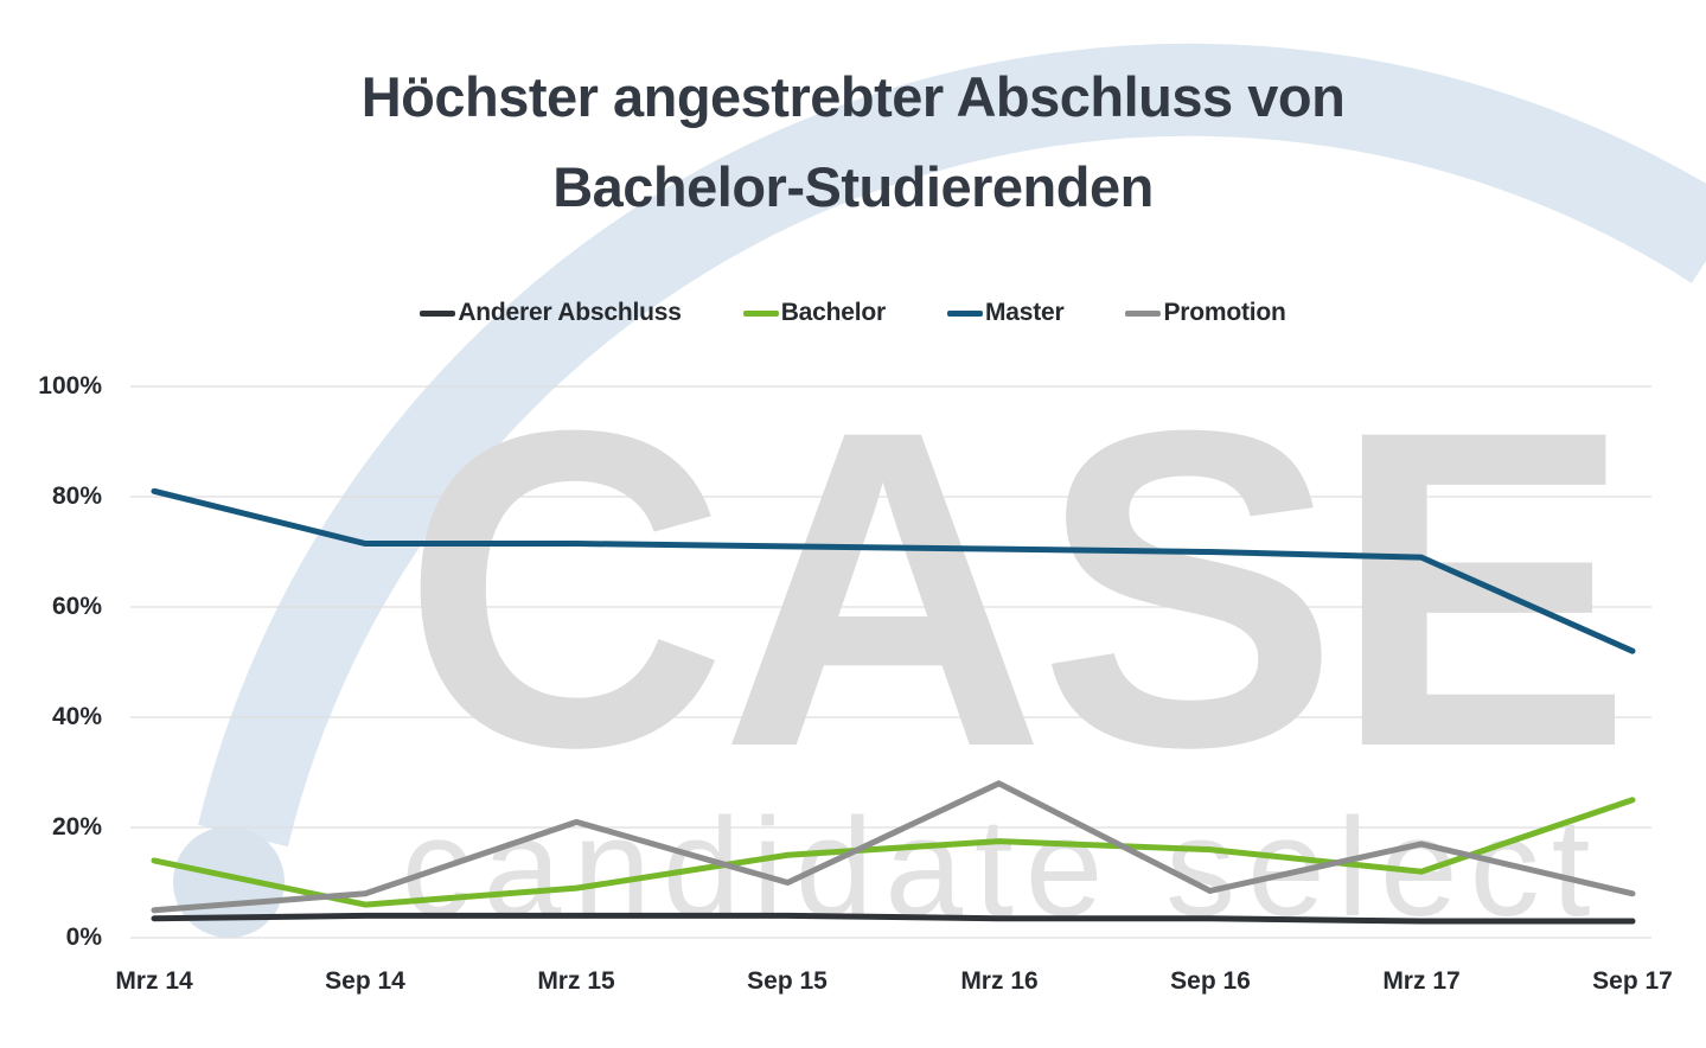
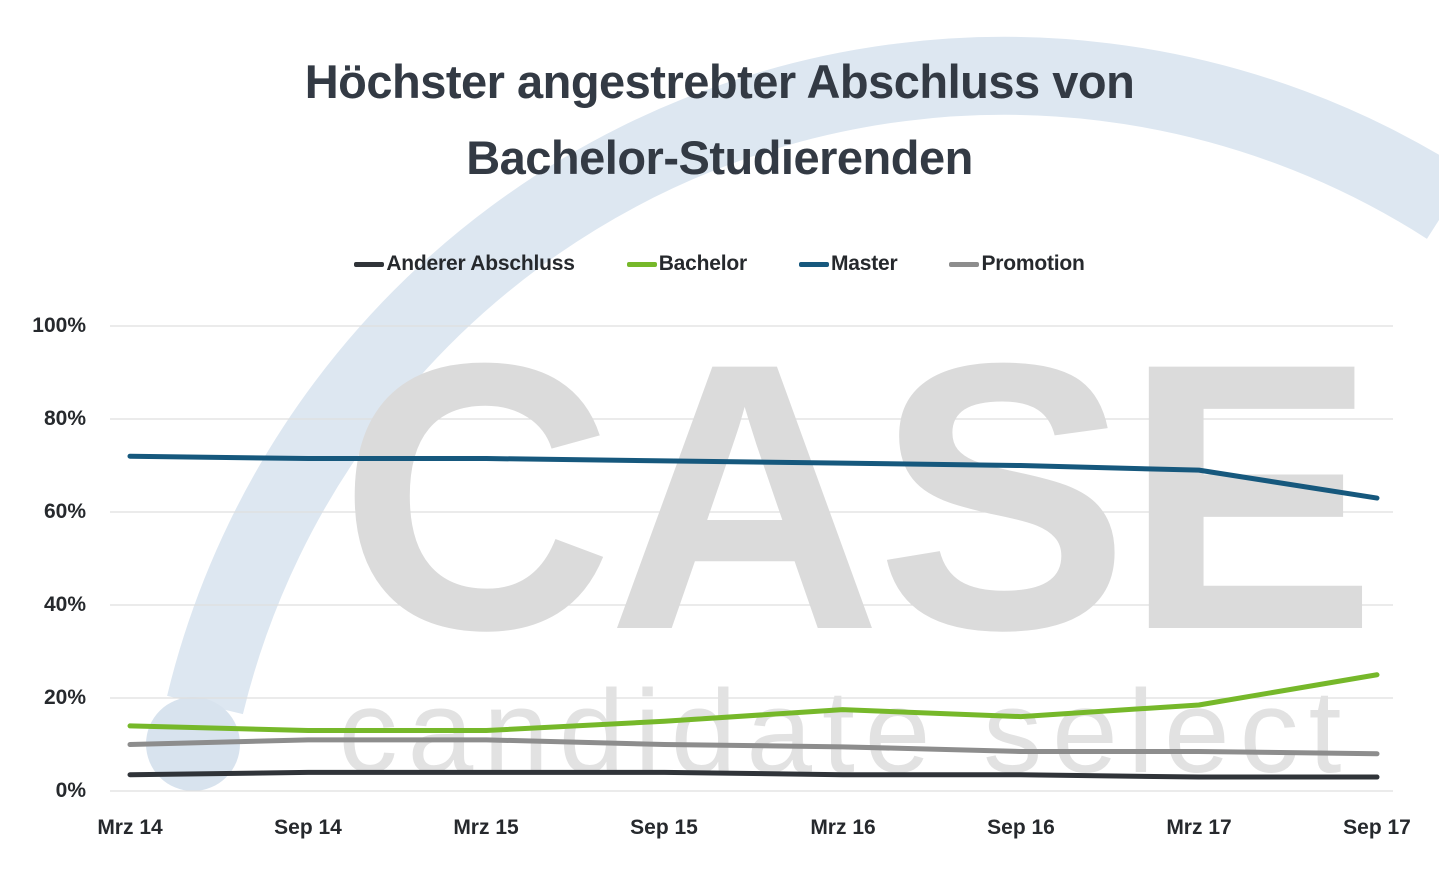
Master/Mrz 14: 81% -> 72%
Promotion/Mrz 14: 5% -> 10%
Bachelor/Sep 14: 6% -> 13%
Promotion/Sep 14: 8% -> 11%
Bachelor/Mrz 15: 9% -> 13%
Promotion/Mrz 15: 21% -> 11%
Promotion/Mrz 16: 28% -> 10%
Bachelor/Mrz 17: 12% -> 18%
Promotion/Mrz 17: 17% -> 8%
Master/Sep 17: 52% -> 63%
